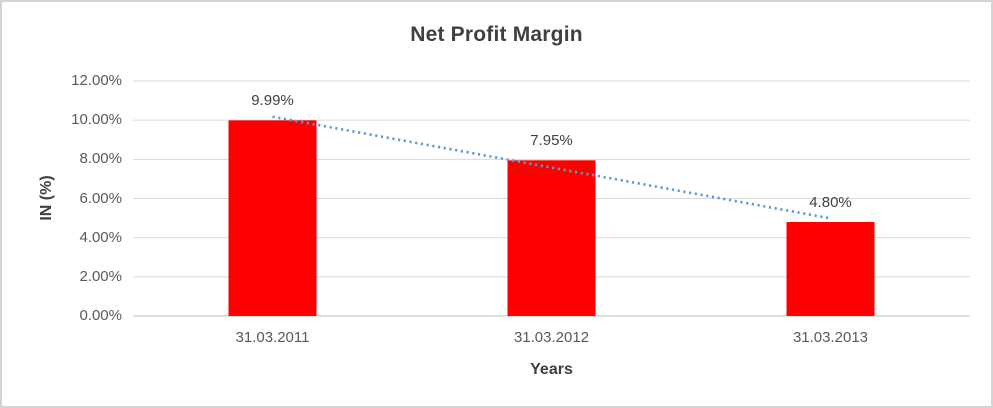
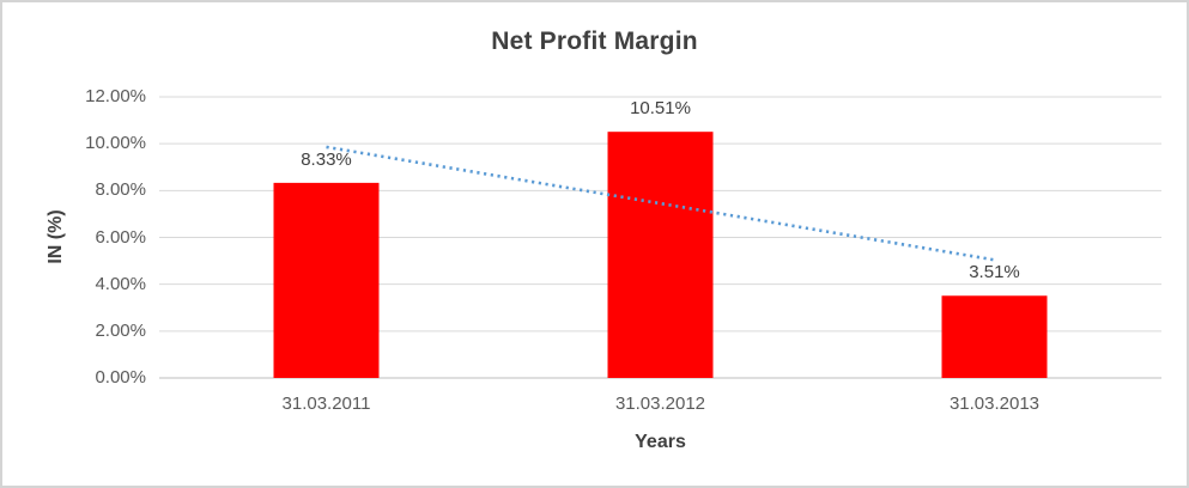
31.03.2011: 9.99% -> 8.33%
31.03.2012: 7.95% -> 10.51%
31.03.2013: 4.80% -> 3.51%
